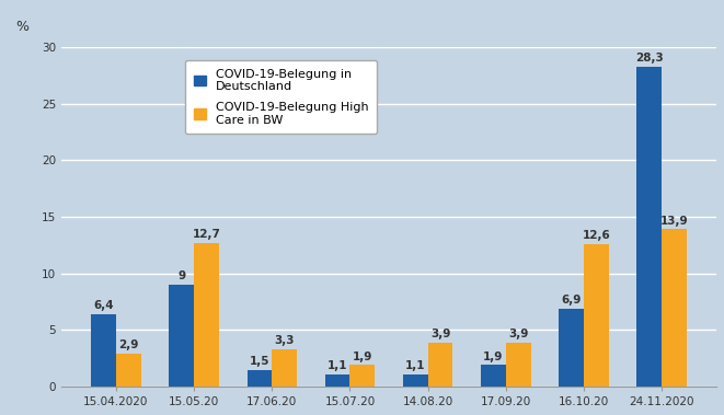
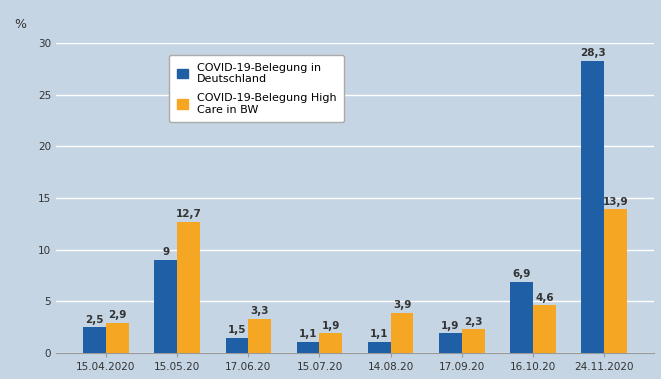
COVID-19-Belegung in Deutschland/15.04.2020: 6,4 -> 2,5
COVID-19-Belegung High Care in BW/17.09.20: 3,9 -> 2,3
COVID-19-Belegung High Care in BW/16.10.20: 12,6 -> 4,6
